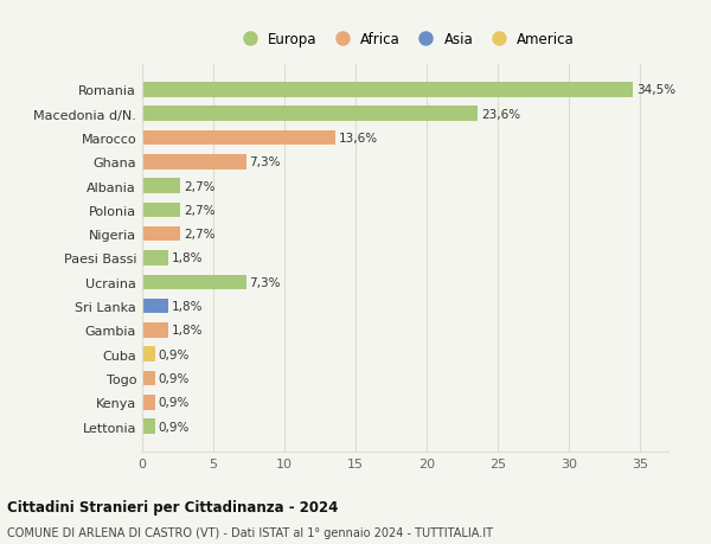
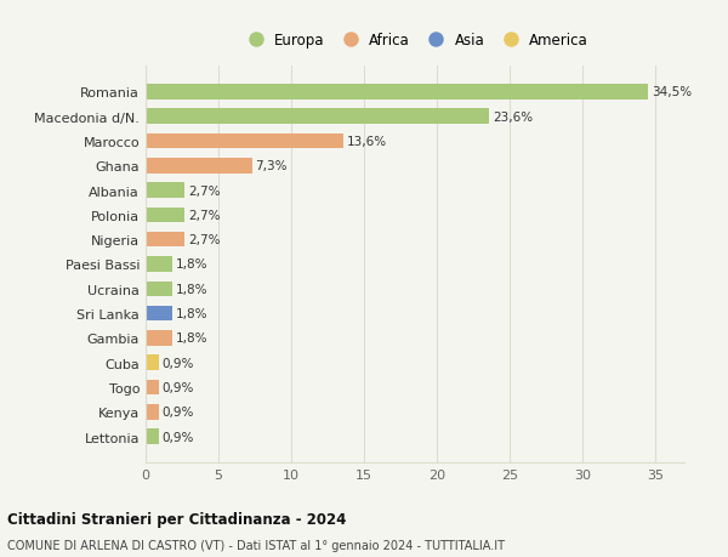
Ucraina: 7,3% -> 1,8%
